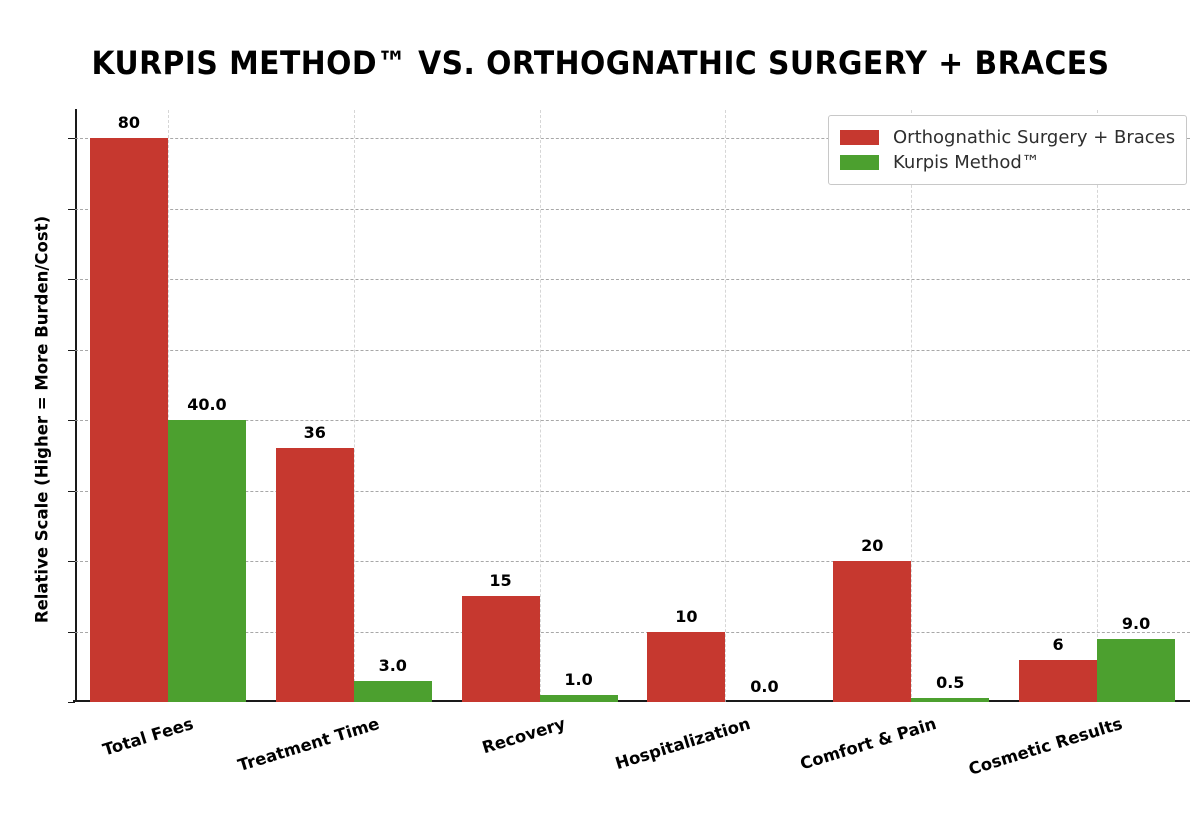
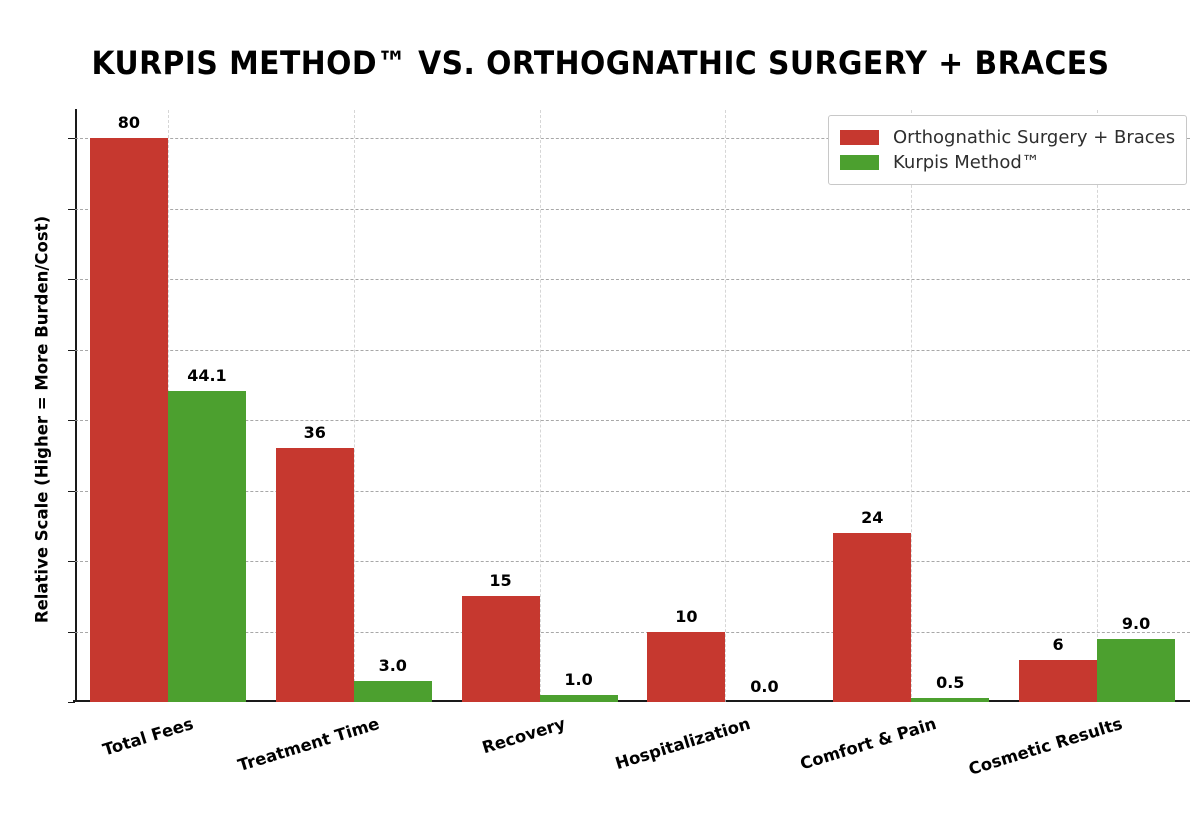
Kurpis Method™/Total Fees: 40.0 -> 44.1
Orthognathic Surgery + Braces/Comfort & Pain: 20 -> 24
